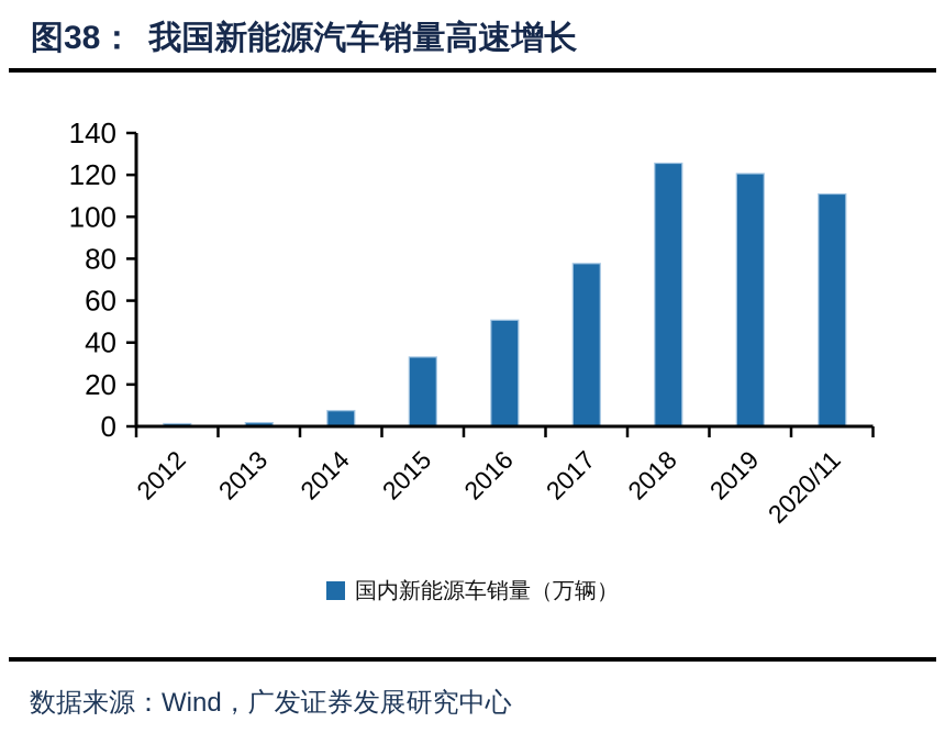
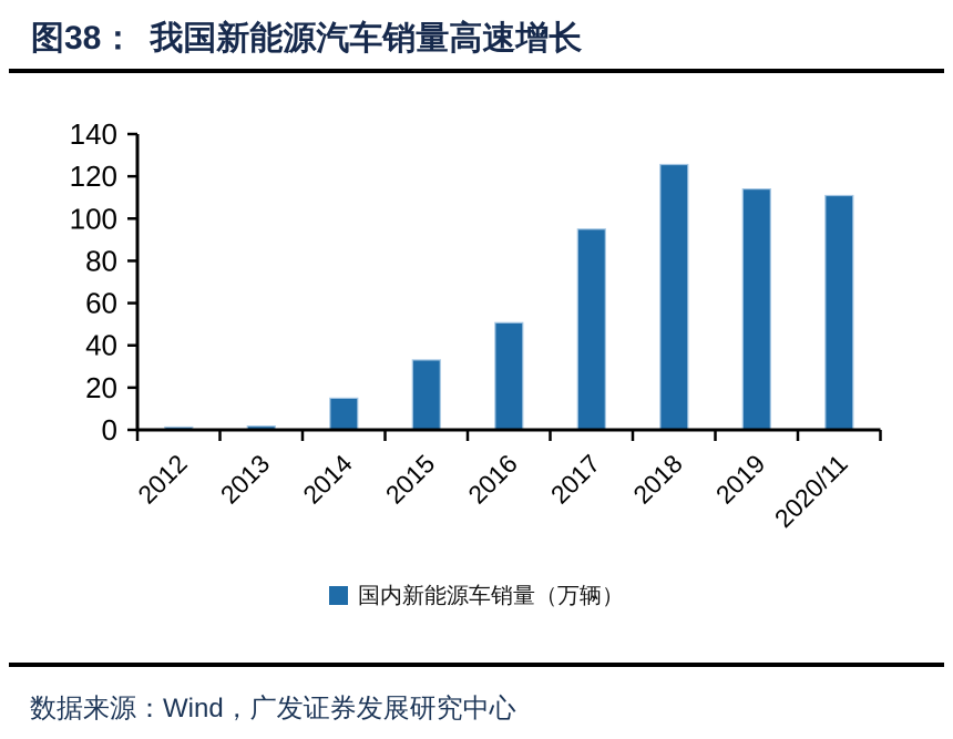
2014: 8 -> 15
2017: 78 -> 95
2019: 121 -> 114
